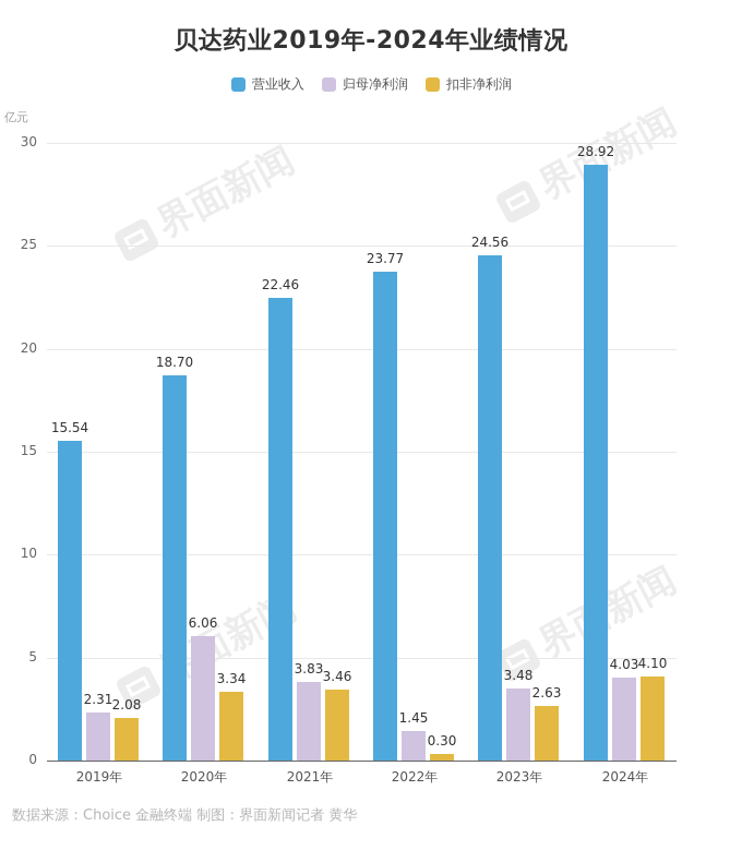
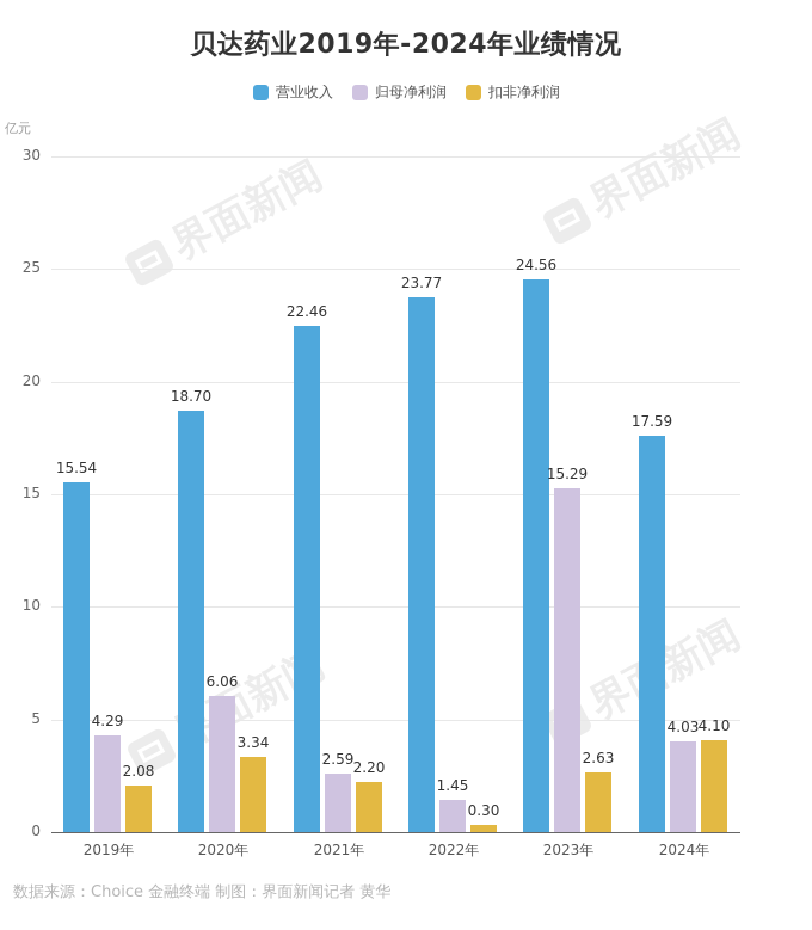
归母净利润/2019年: 2.31 -> 4.29
归母净利润/2021年: 3.83 -> 2.59
扣非净利润/2021年: 3.46 -> 2.20
归母净利润/2023年: 3.48 -> 15.29
营业收入/2024年: 28.92 -> 17.59
